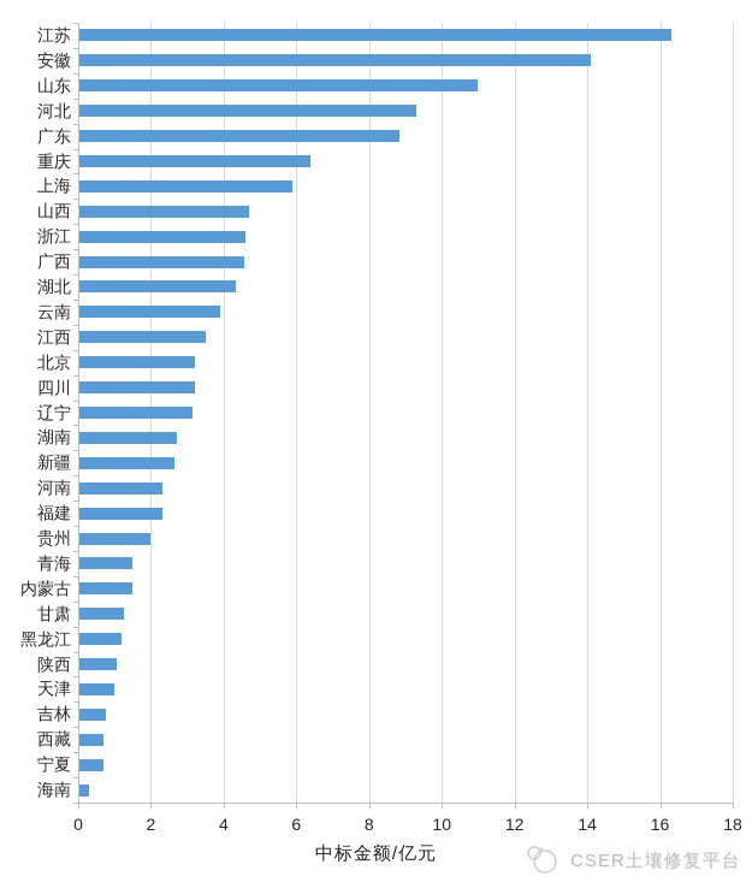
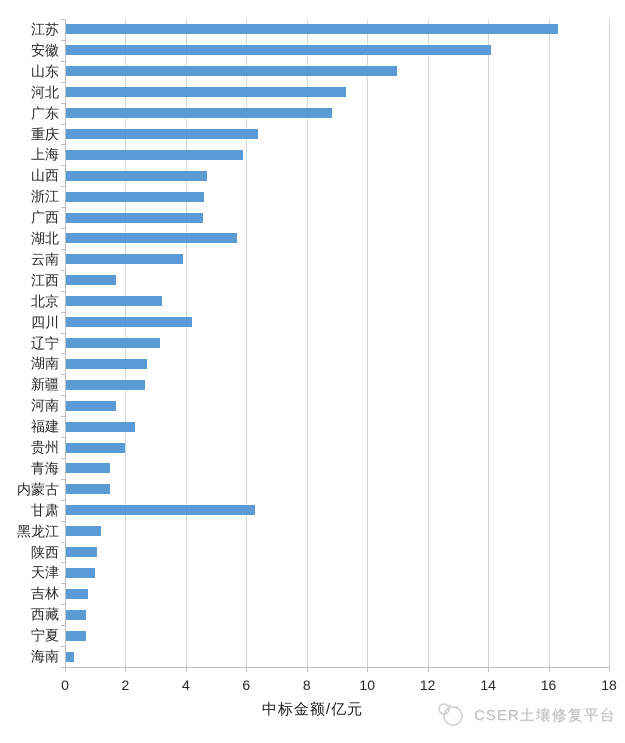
湖北: 4.3 -> 5.7
江西: 3.5 -> 1.7
四川: 3.2 -> 4.2
河南: 2.3 -> 1.7
甘肃: 1.2 -> 6.3
